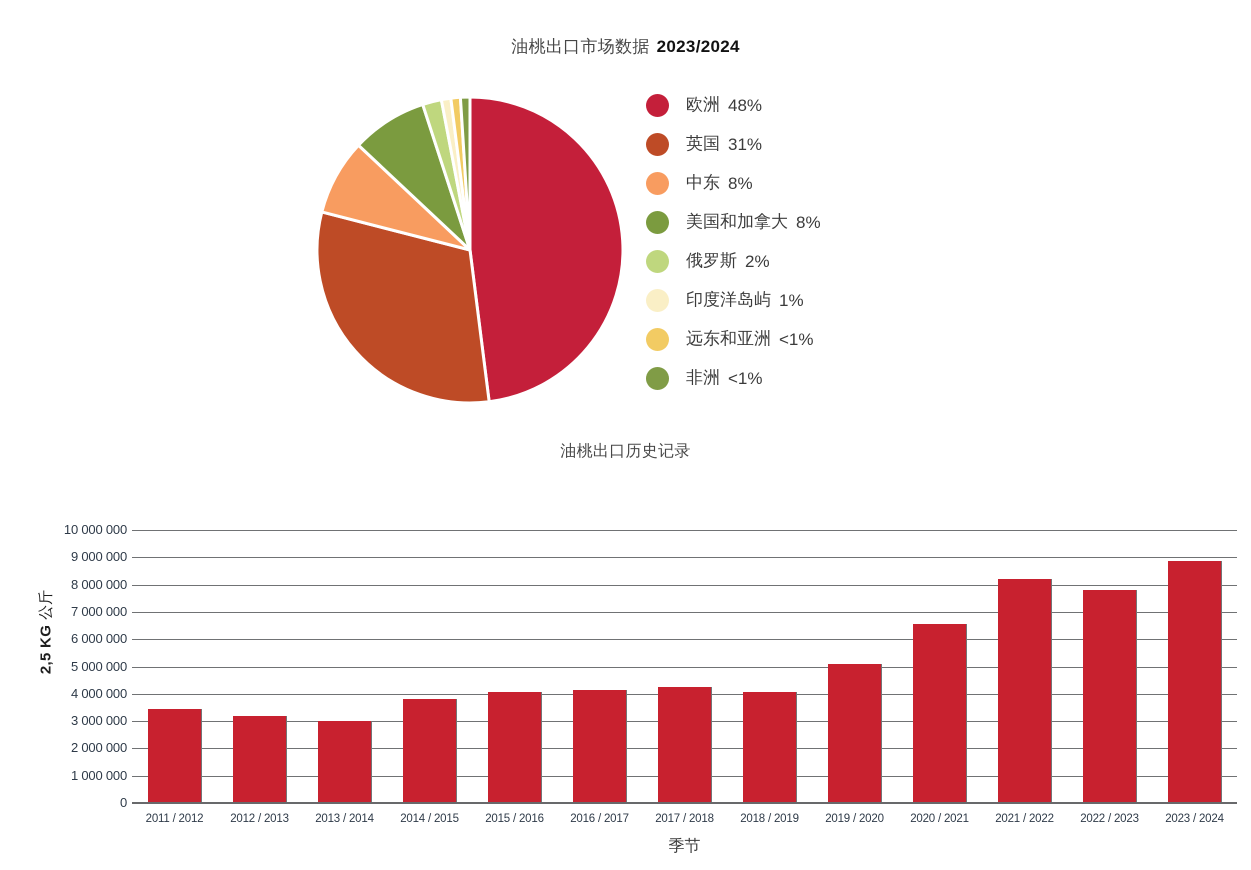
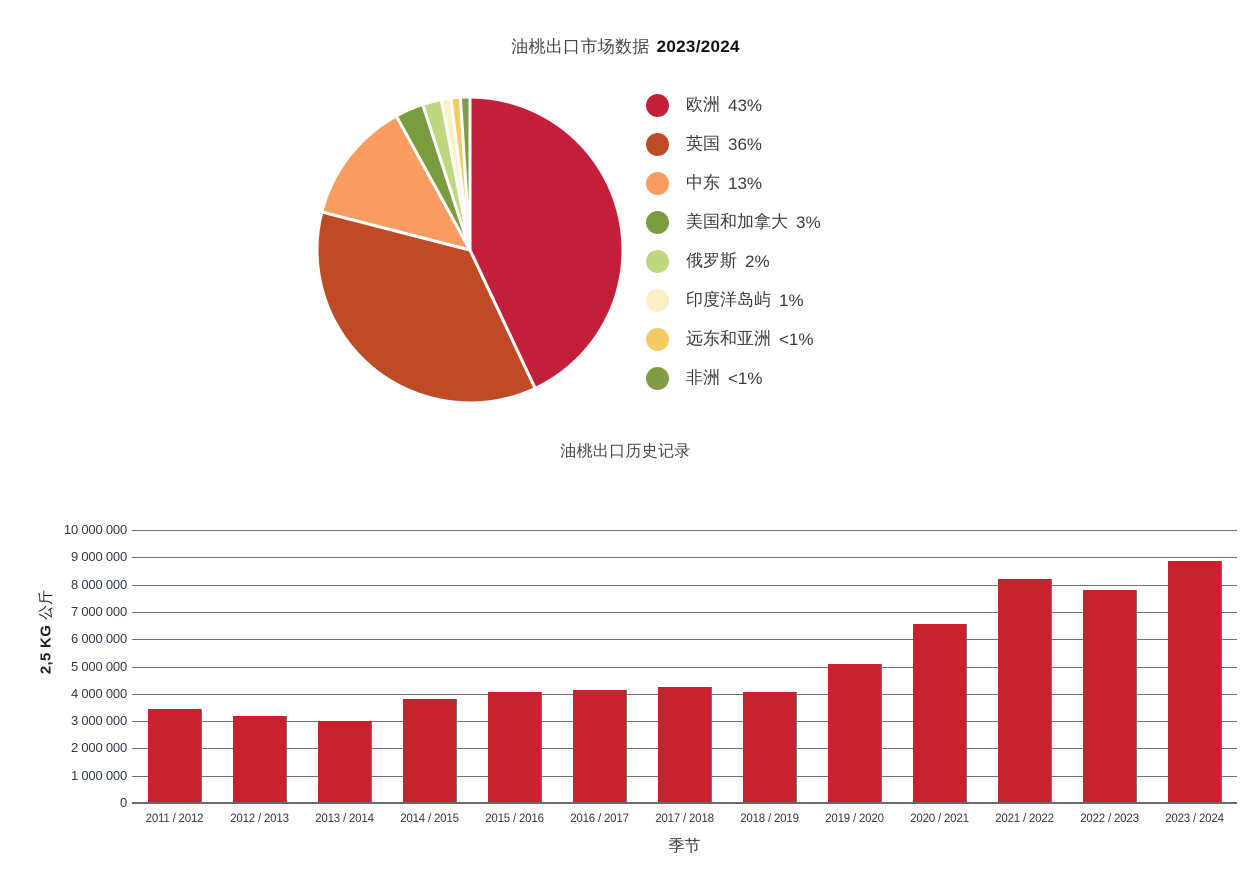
油桃出口市场数据 2023/2024/欧洲: 48% -> 43%
油桃出口市场数据 2023/2024/英国: 31% -> 36%
油桃出口市场数据 2023/2024/中东: 8% -> 13%
油桃出口市场数据 2023/2024/美国和加拿大: 8% -> 3%
